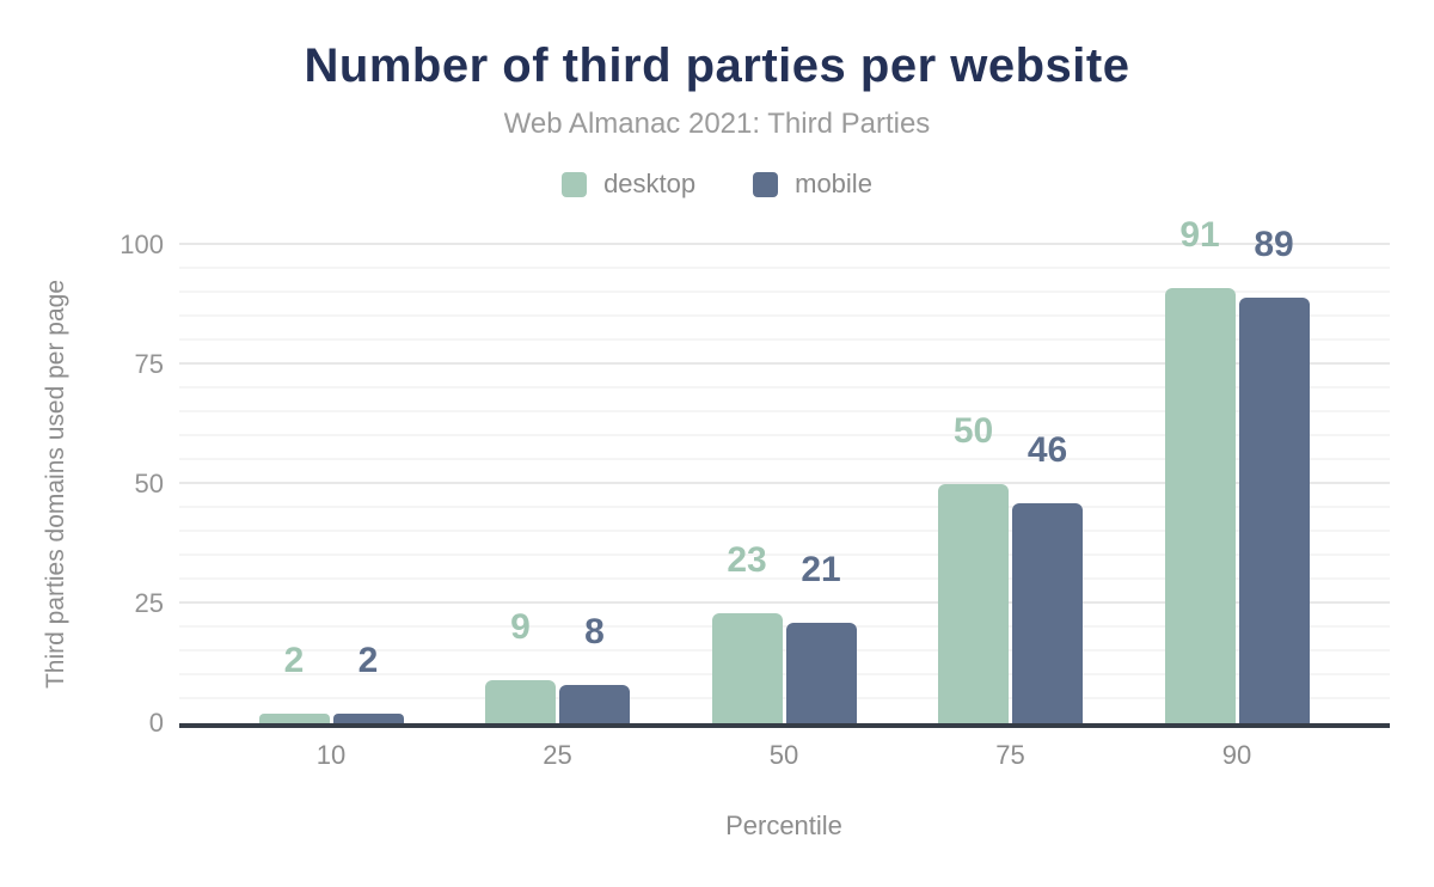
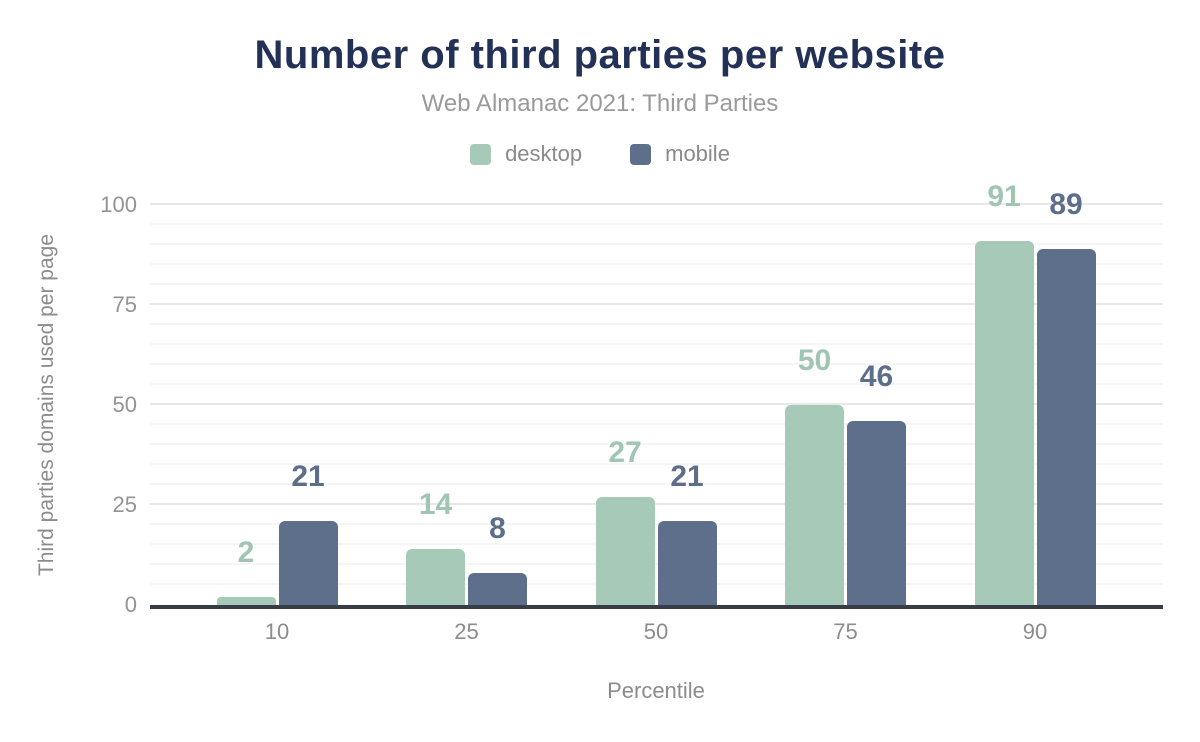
mobile/10: 2 -> 21
desktop/25: 9 -> 14
desktop/50: 23 -> 27
